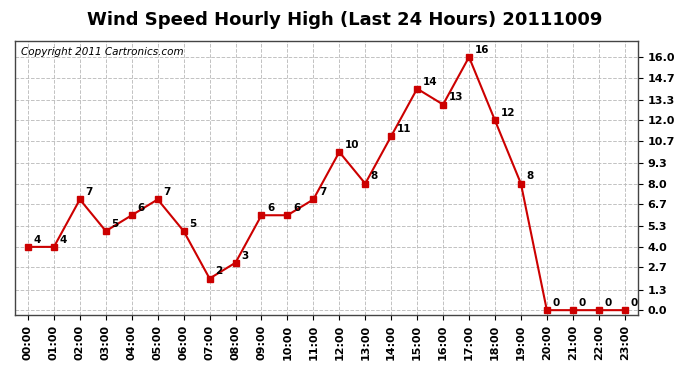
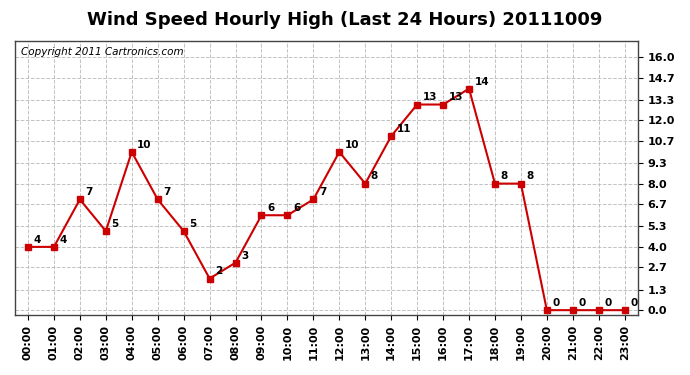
04:00: 6 -> 10
15:00: 14 -> 13
17:00: 16 -> 14
18:00: 12 -> 8
